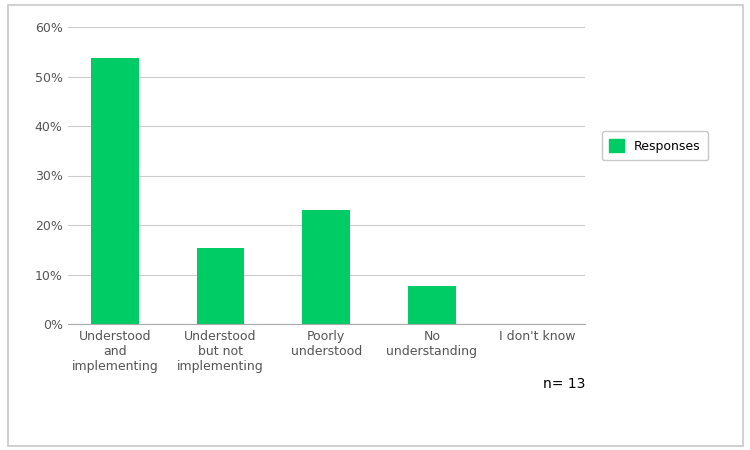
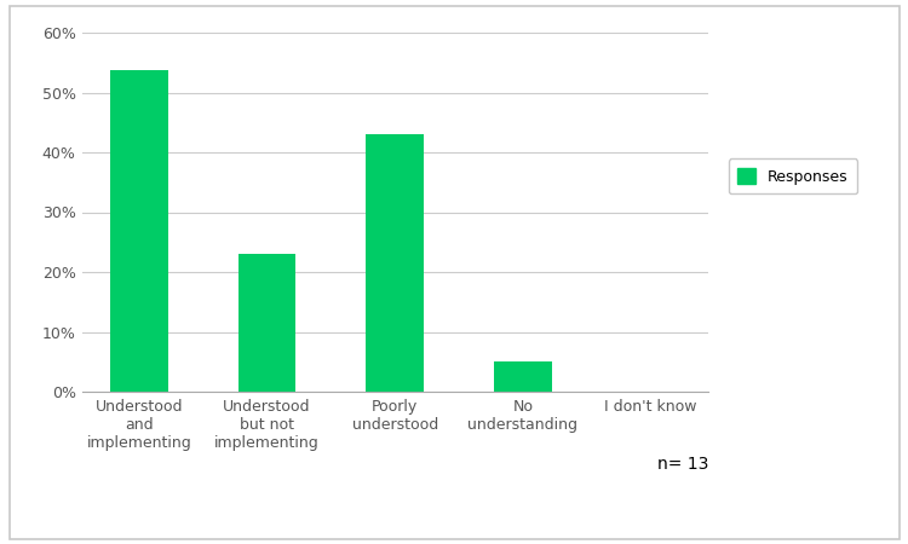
Understood but not implementing: 15.4% -> 23.0%
Poorly understood: 23.1% -> 43.0%
No understanding: 7.7% -> 5.0%
